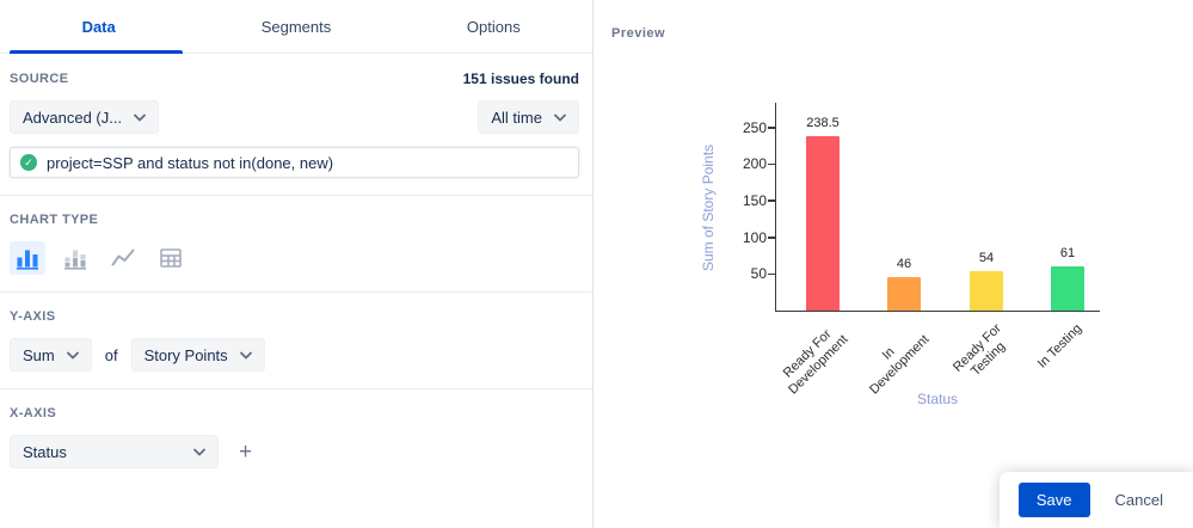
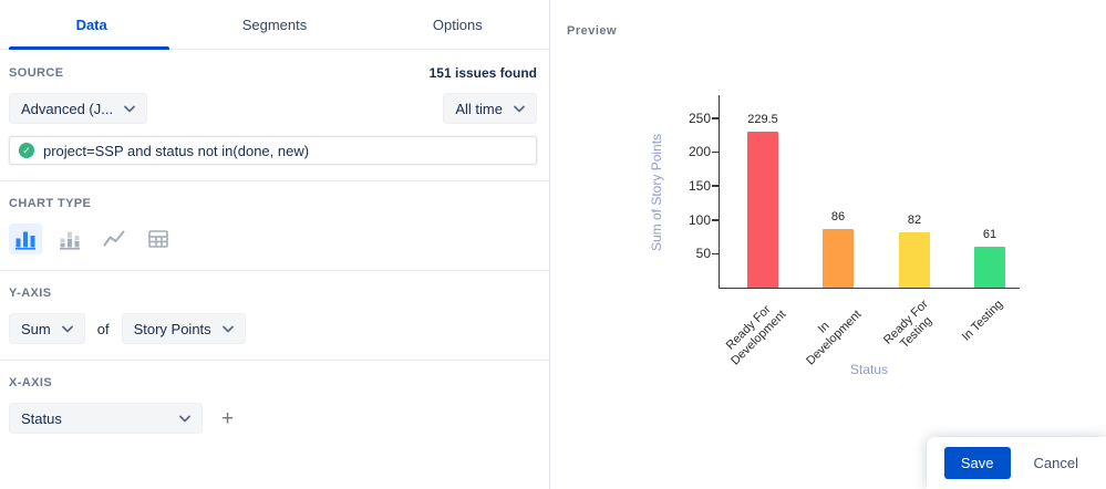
Ready For Development: 238.5 -> 229.5
In Development: 46 -> 86
Ready For Testing: 54 -> 82
